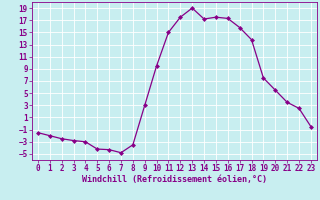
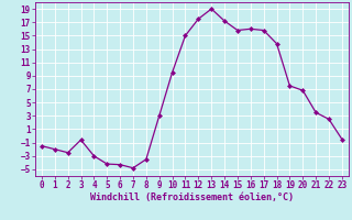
3: -2.8 -> -0.6
15: 17.5 -> 15.8
16: 17.3 -> 16.0
20: 5.5 -> 6.8
